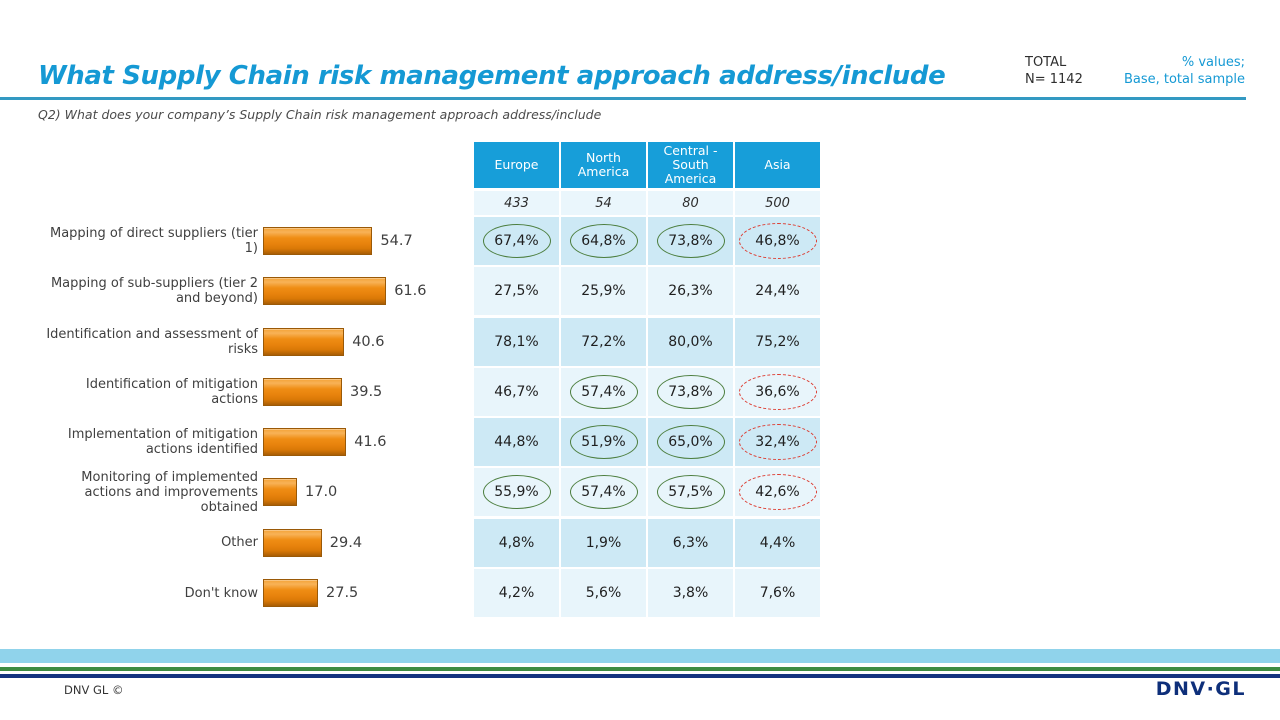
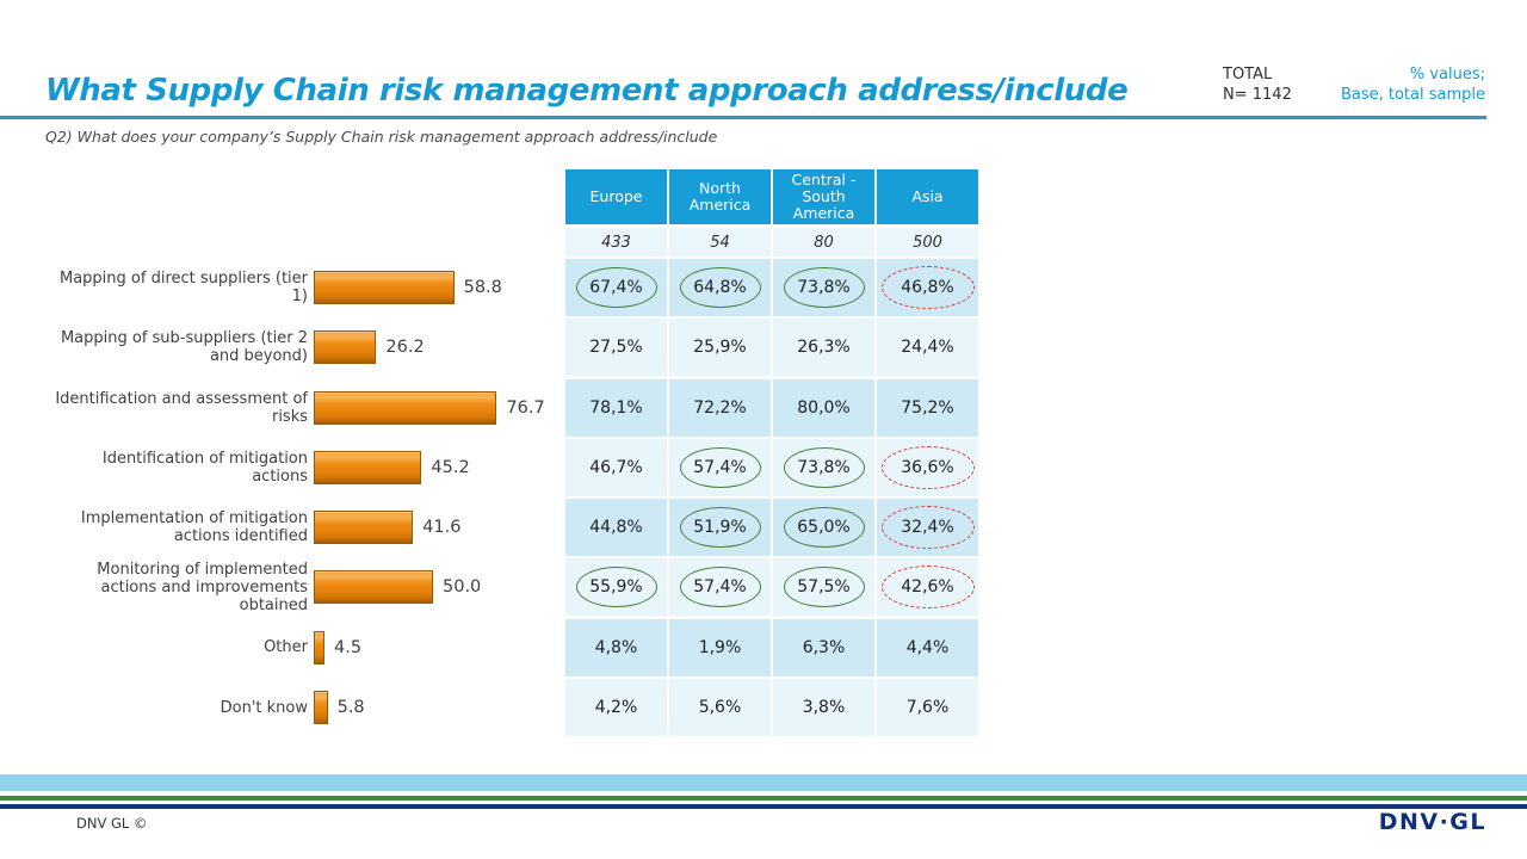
Mapping of direct suppliers (tier 1): 54.7 -> 58.8
Mapping of sub-suppliers (tier 2 and beyond): 61.6 -> 26.2
Identification and assessment of risks: 40.6 -> 76.7
Identification of mitigation actions: 39.5 -> 45.2
Monitoring of implemented actions and improvements obtained: 17.0 -> 50.0
Other: 29.4 -> 4.5
Don't know: 27.5 -> 5.8
